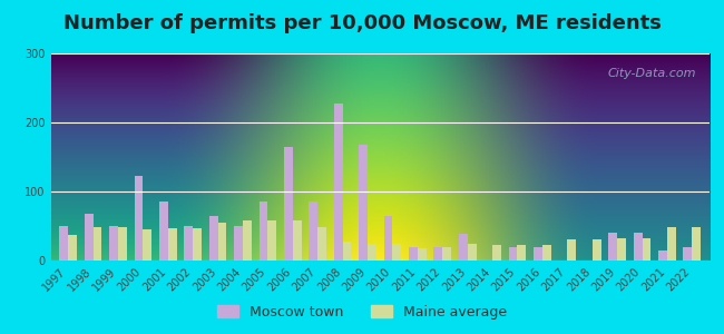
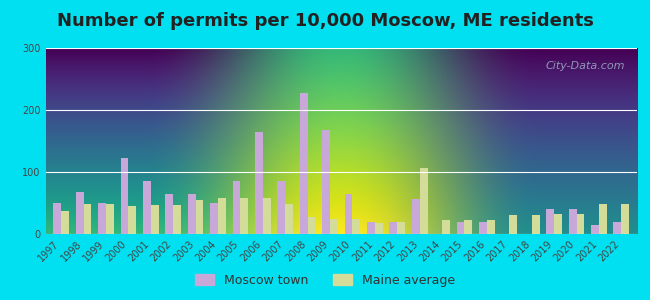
Moscow town/2002: 50 -> 64
Moscow town/2013: 38 -> 56
Maine average/2013: 25 -> 106
